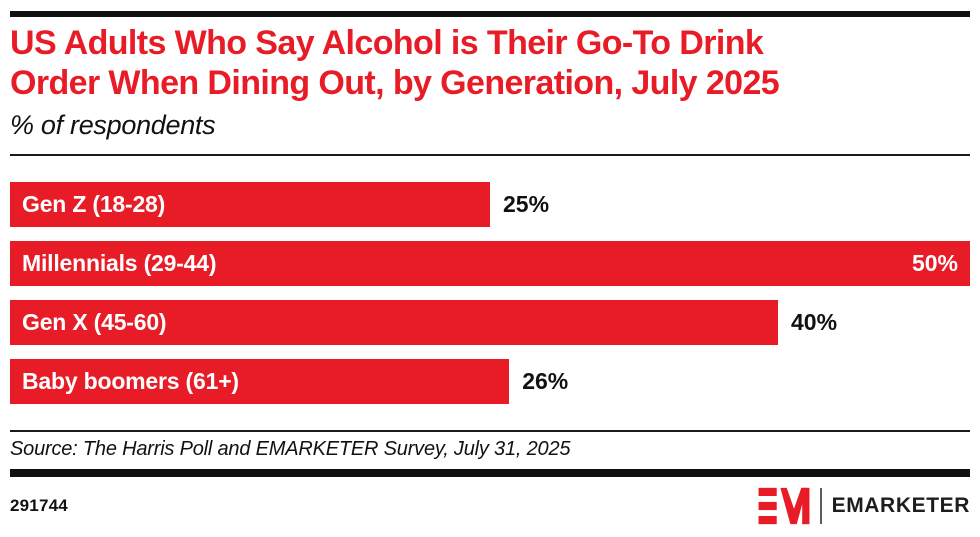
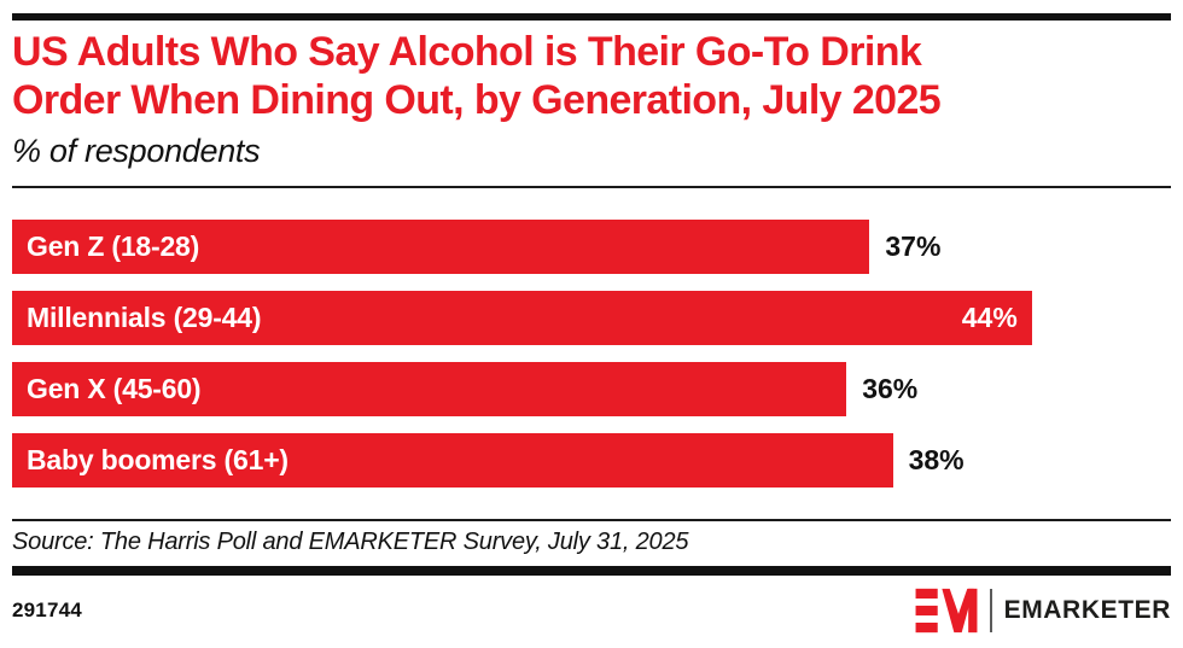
Gen Z (18-28): 25% -> 37%
Millennials (29-44): 50% -> 44%
Gen X (45-60): 40% -> 36%
Baby boomers (61+): 26% -> 38%
